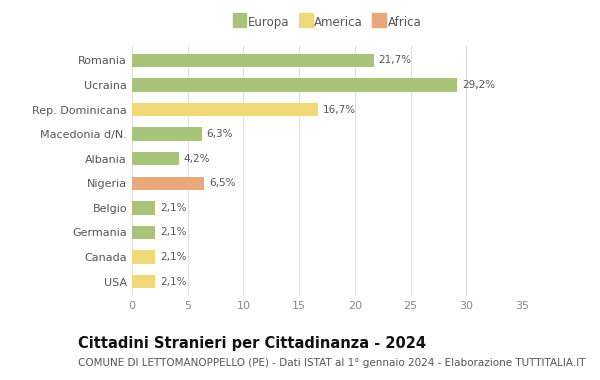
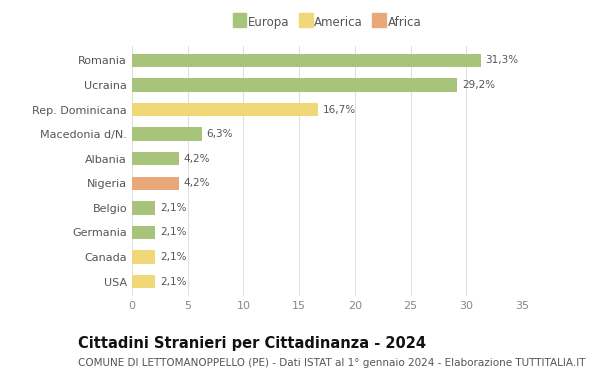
Romania: 21,7% -> 31,3%
Nigeria: 6,5% -> 4,2%
